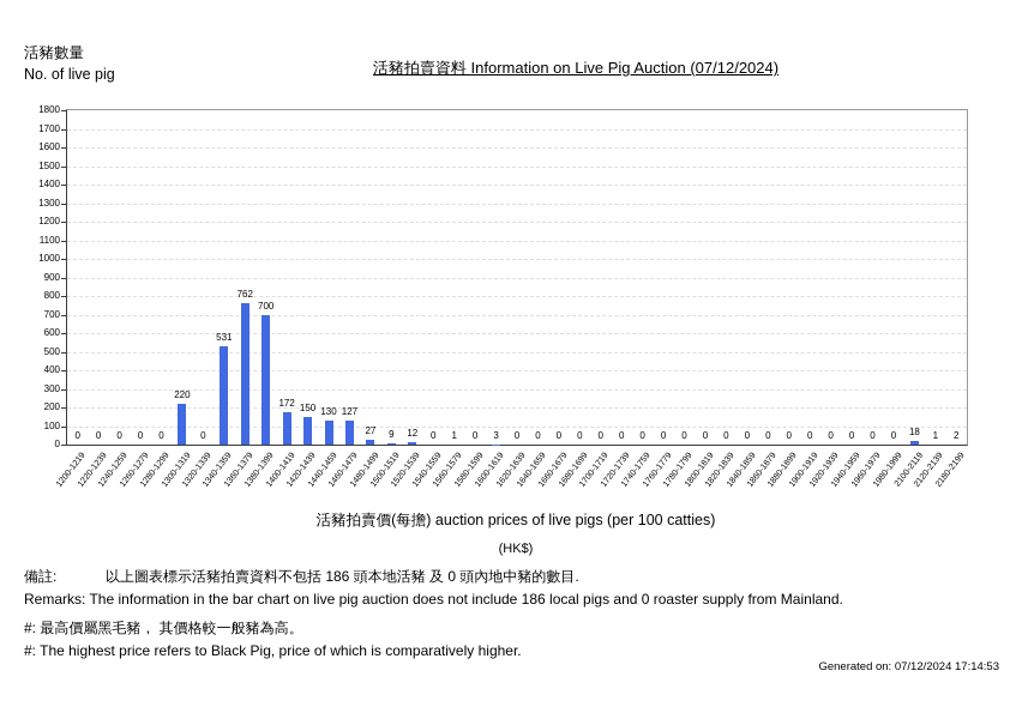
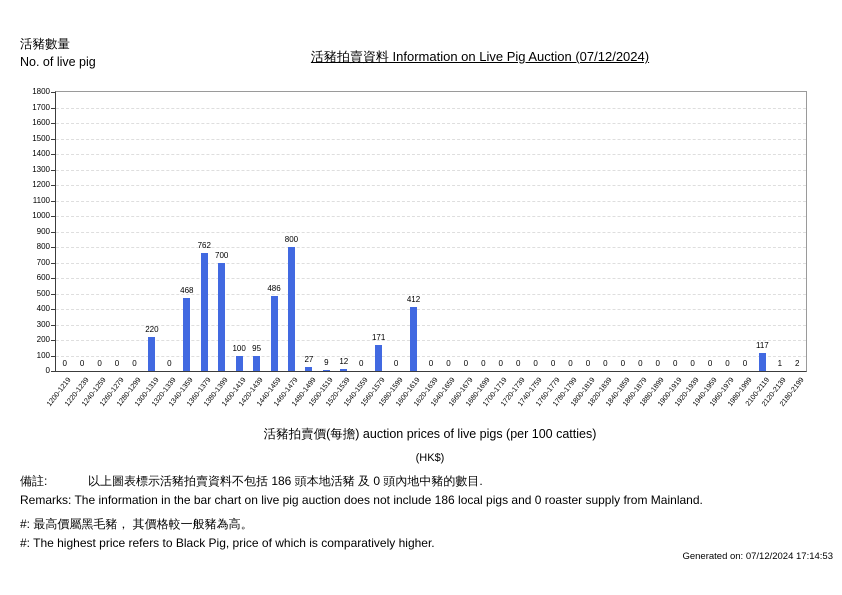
1340-1359: 531 -> 468
1400-1419: 172 -> 100
1420-1439: 150 -> 95
1440-1459: 130 -> 486
1460-1479: 127 -> 800
1560-1579: 1 -> 171
1600-1619: 3 -> 412
2100-2119: 18 -> 117
